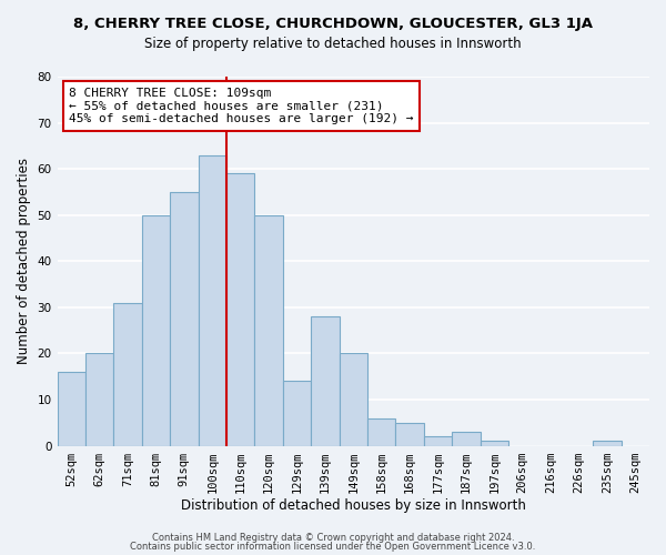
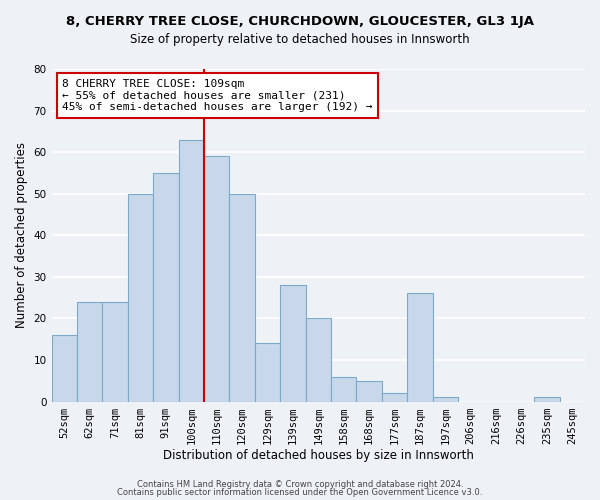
62sqm: 20 -> 24
71sqm: 31 -> 24
187sqm: 3 -> 26
